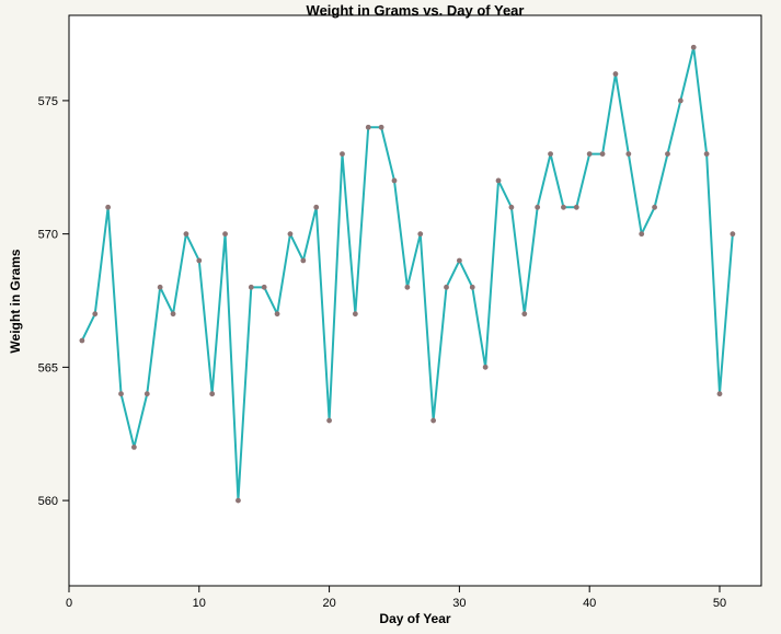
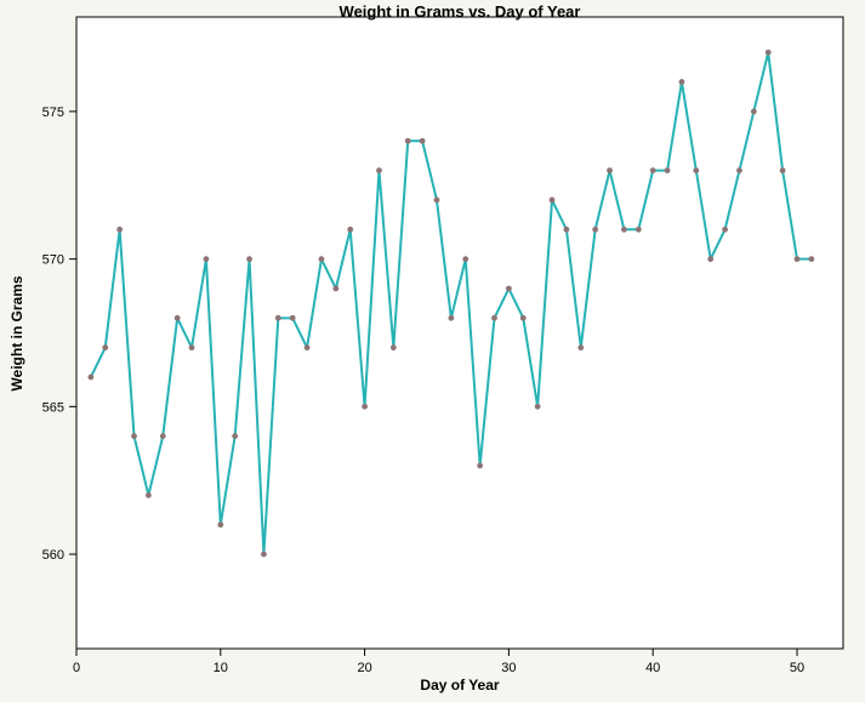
10: 569 -> 561
20: 563 -> 565
50: 564 -> 570
